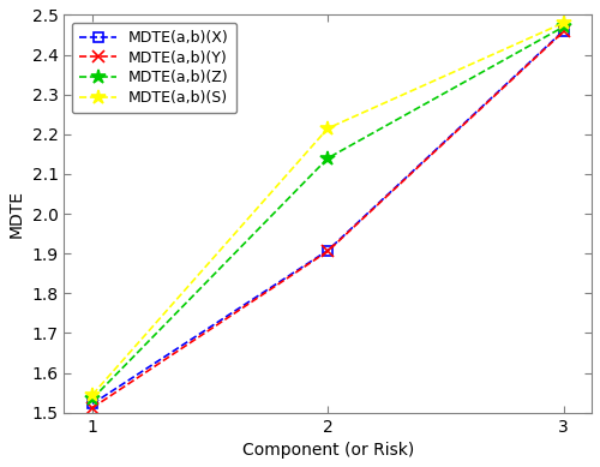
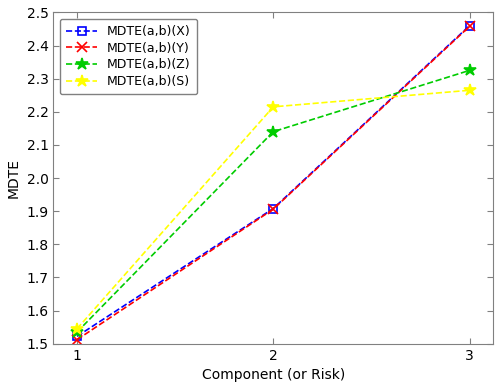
MDTE(a,b)(Z)/3: 2.470 -> 2.325
MDTE(a,b)(S)/3: 2.480 -> 2.265
